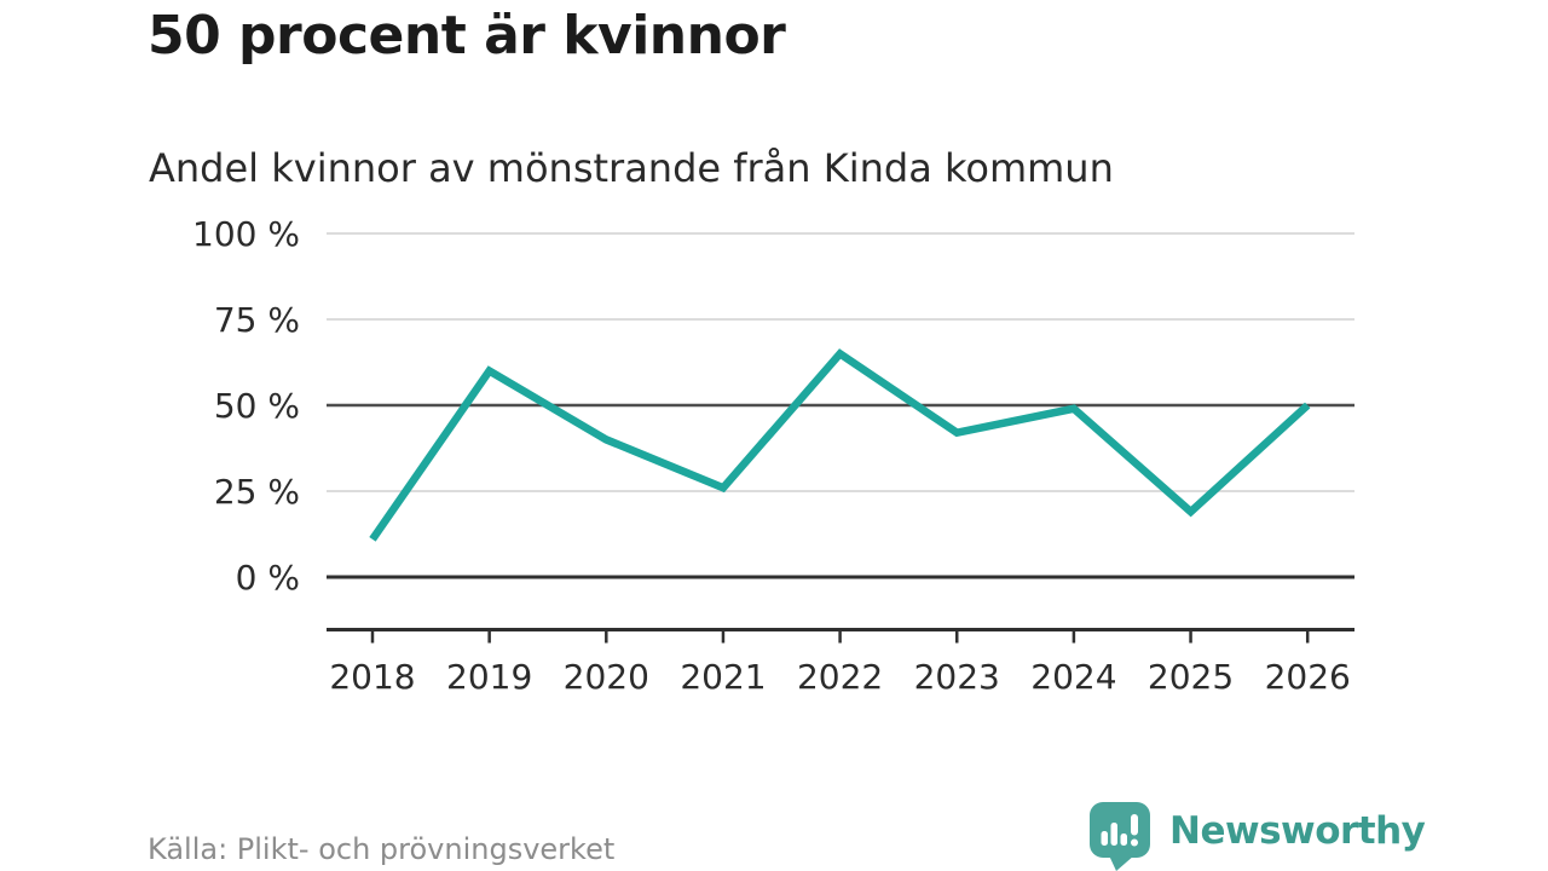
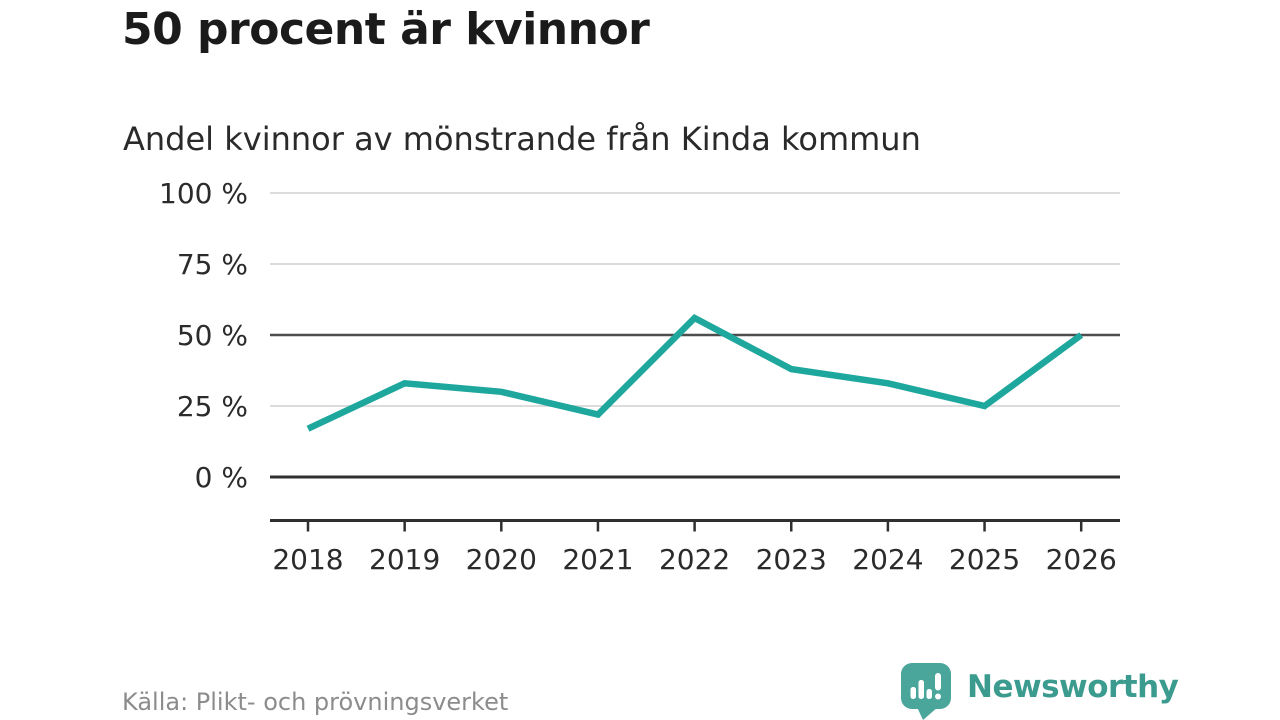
2018: 11% -> 17%
2019: 60% -> 33%
2020: 40% -> 30%
2021: 26% -> 22%
2022: 65% -> 56%
2023: 42% -> 38%
2024: 49% -> 33%
2025: 19% -> 25%
